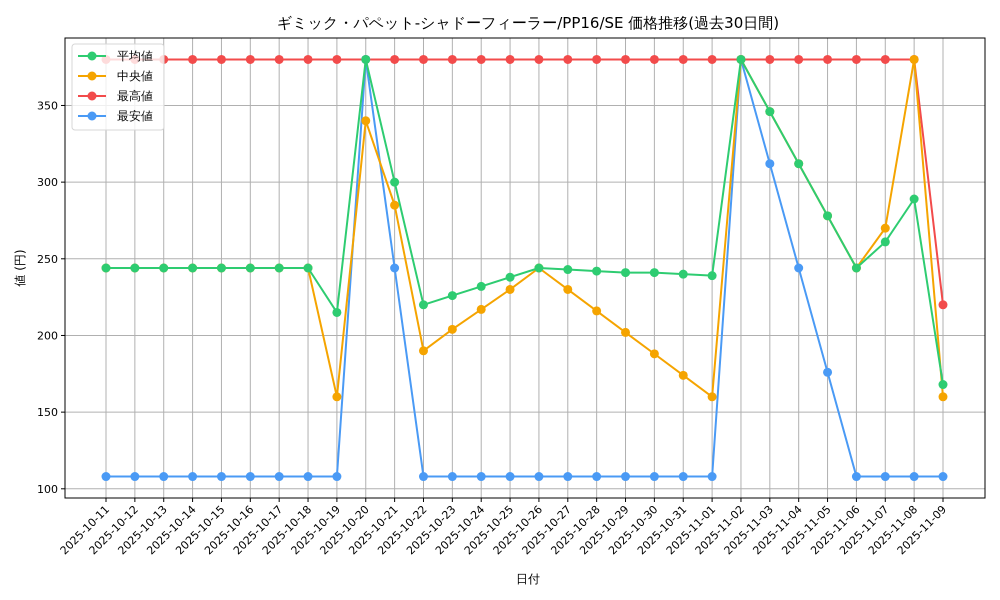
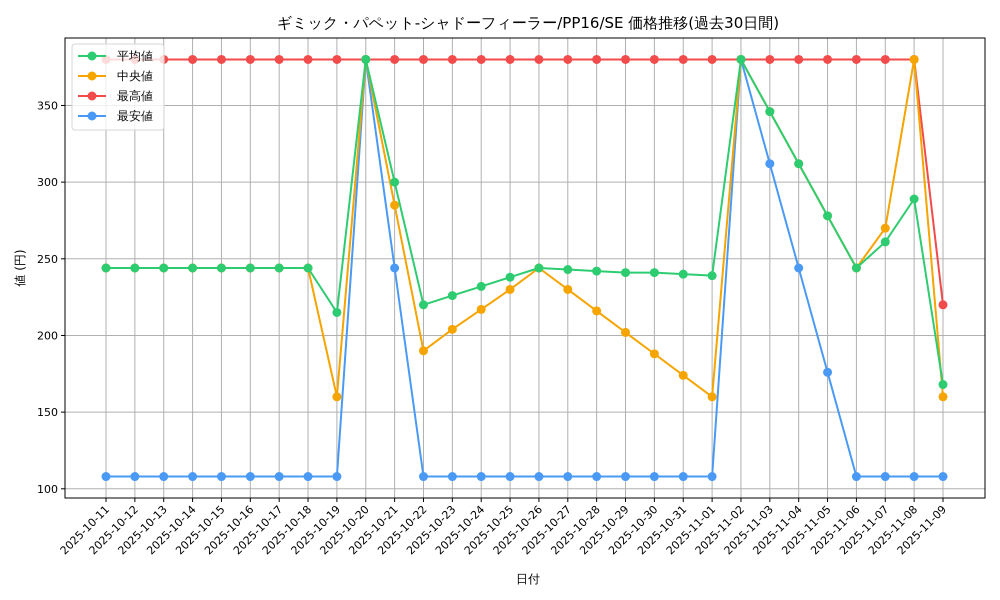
中央値/2025-10-20: 340 -> 380
